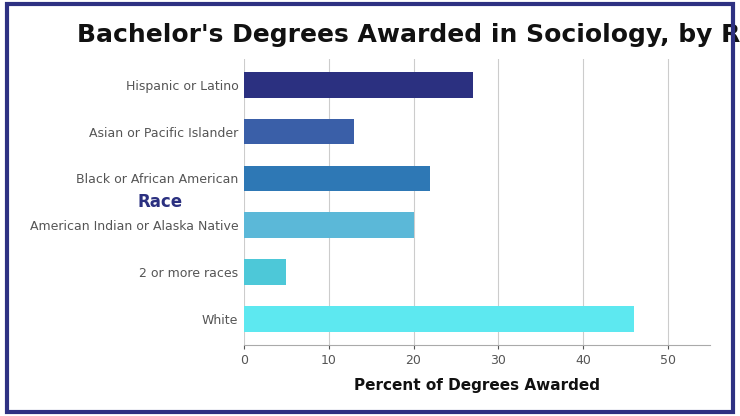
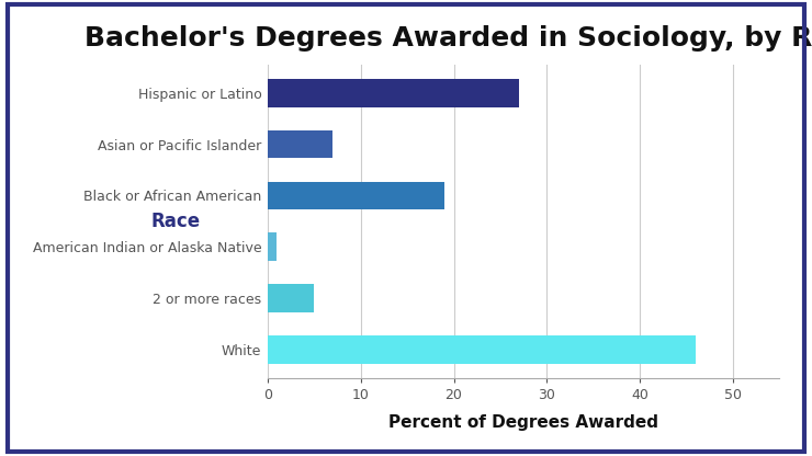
Asian or Pacific Islander: 13 -> 7
Black or African American: 22 -> 19
American Indian or Alaska Native: 20 -> 1
